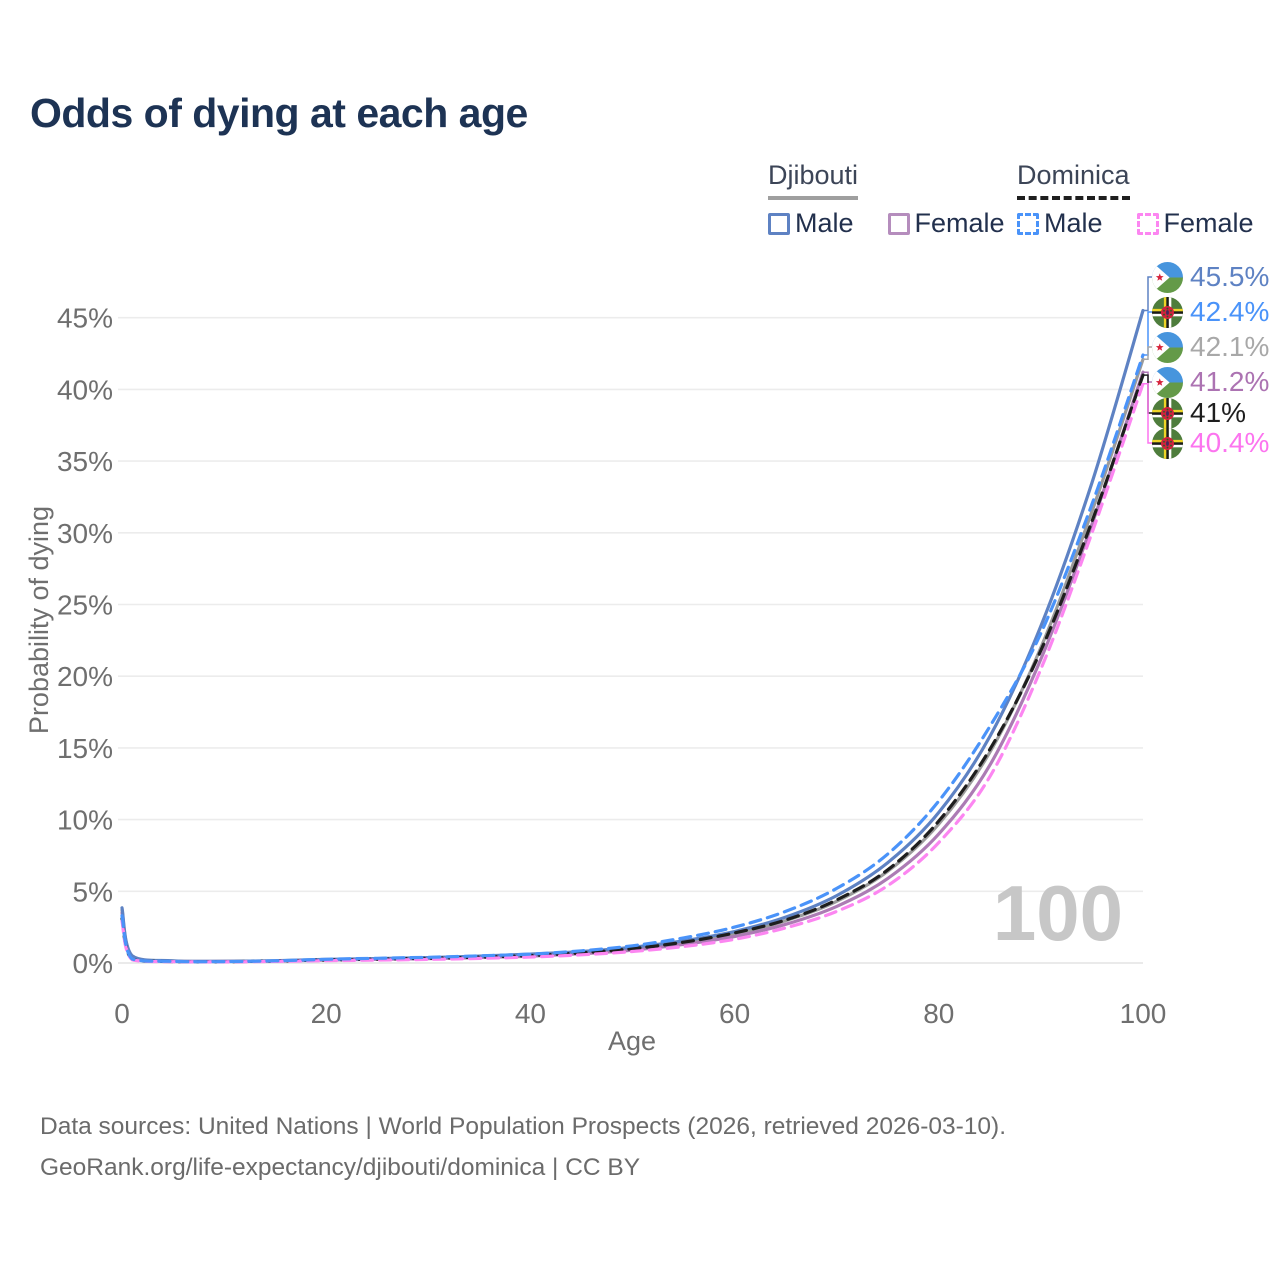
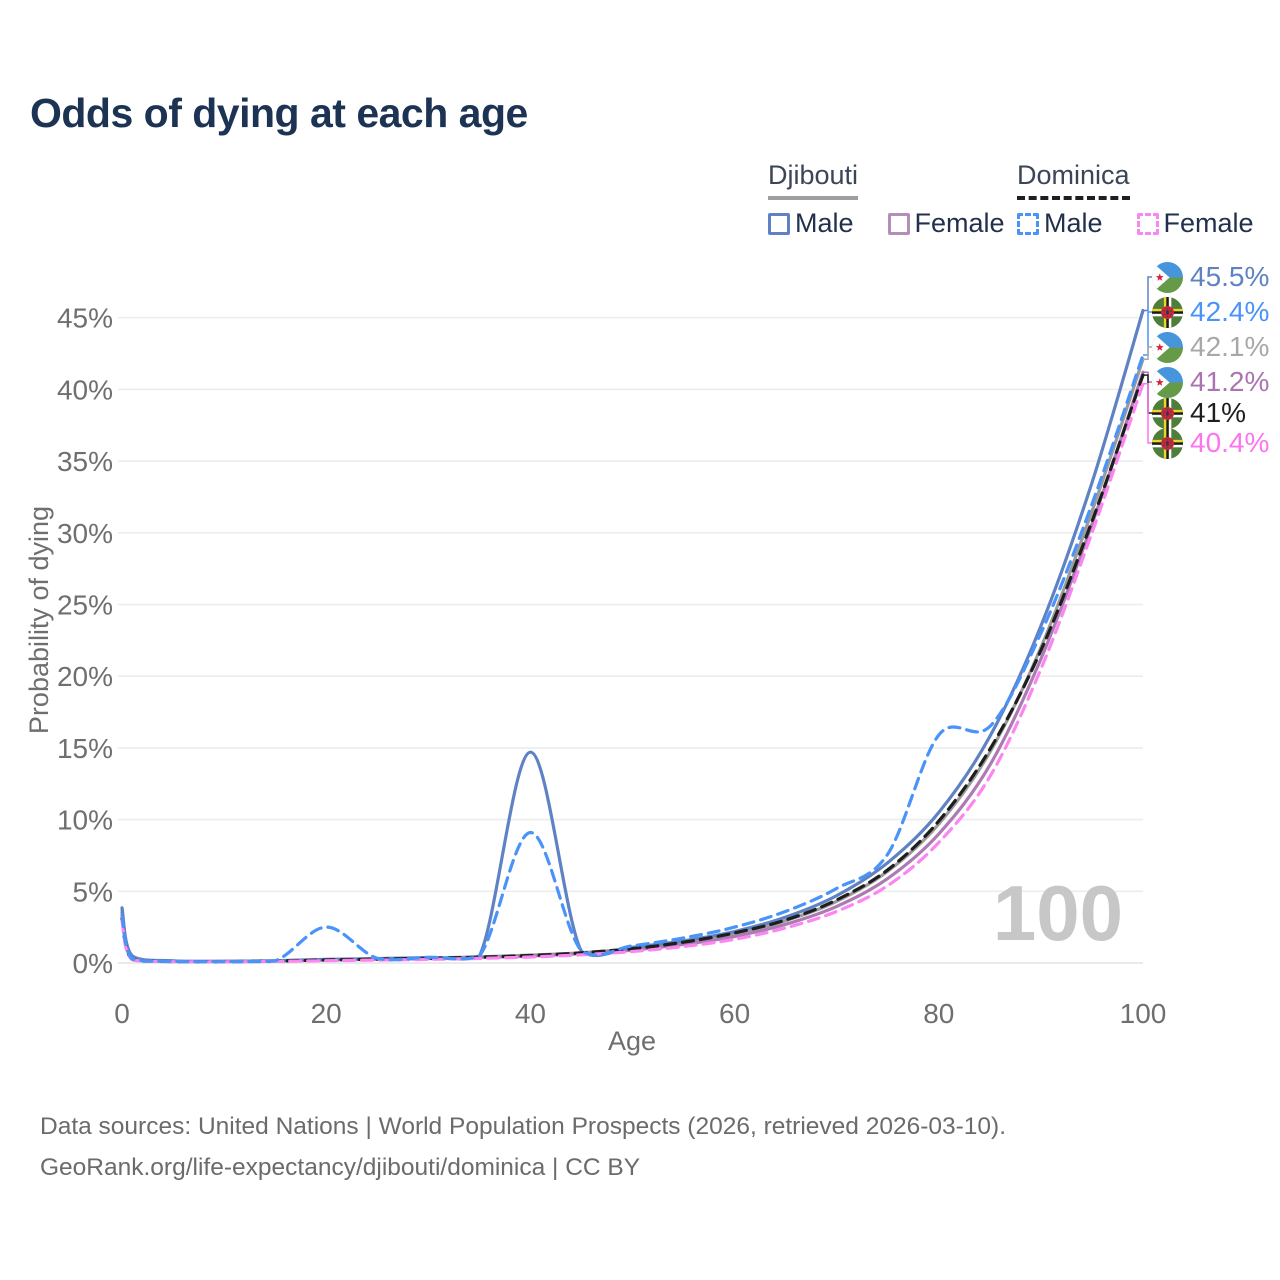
Dominica Male/20: 0.3% -> 2.5%
Djibouti Male/40: 0.6% -> 14.7%
Dominica Male/40: 0.6% -> 9.1%
Dominica Male/80: 11.3% -> 15.9%
